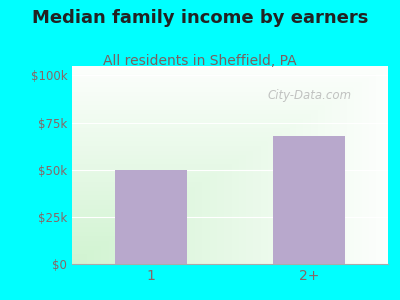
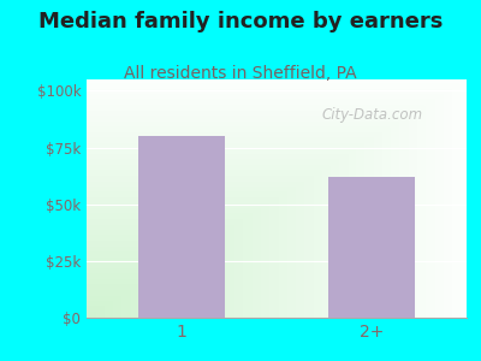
1: $50k -> $80k
2+: $68k -> $62k
